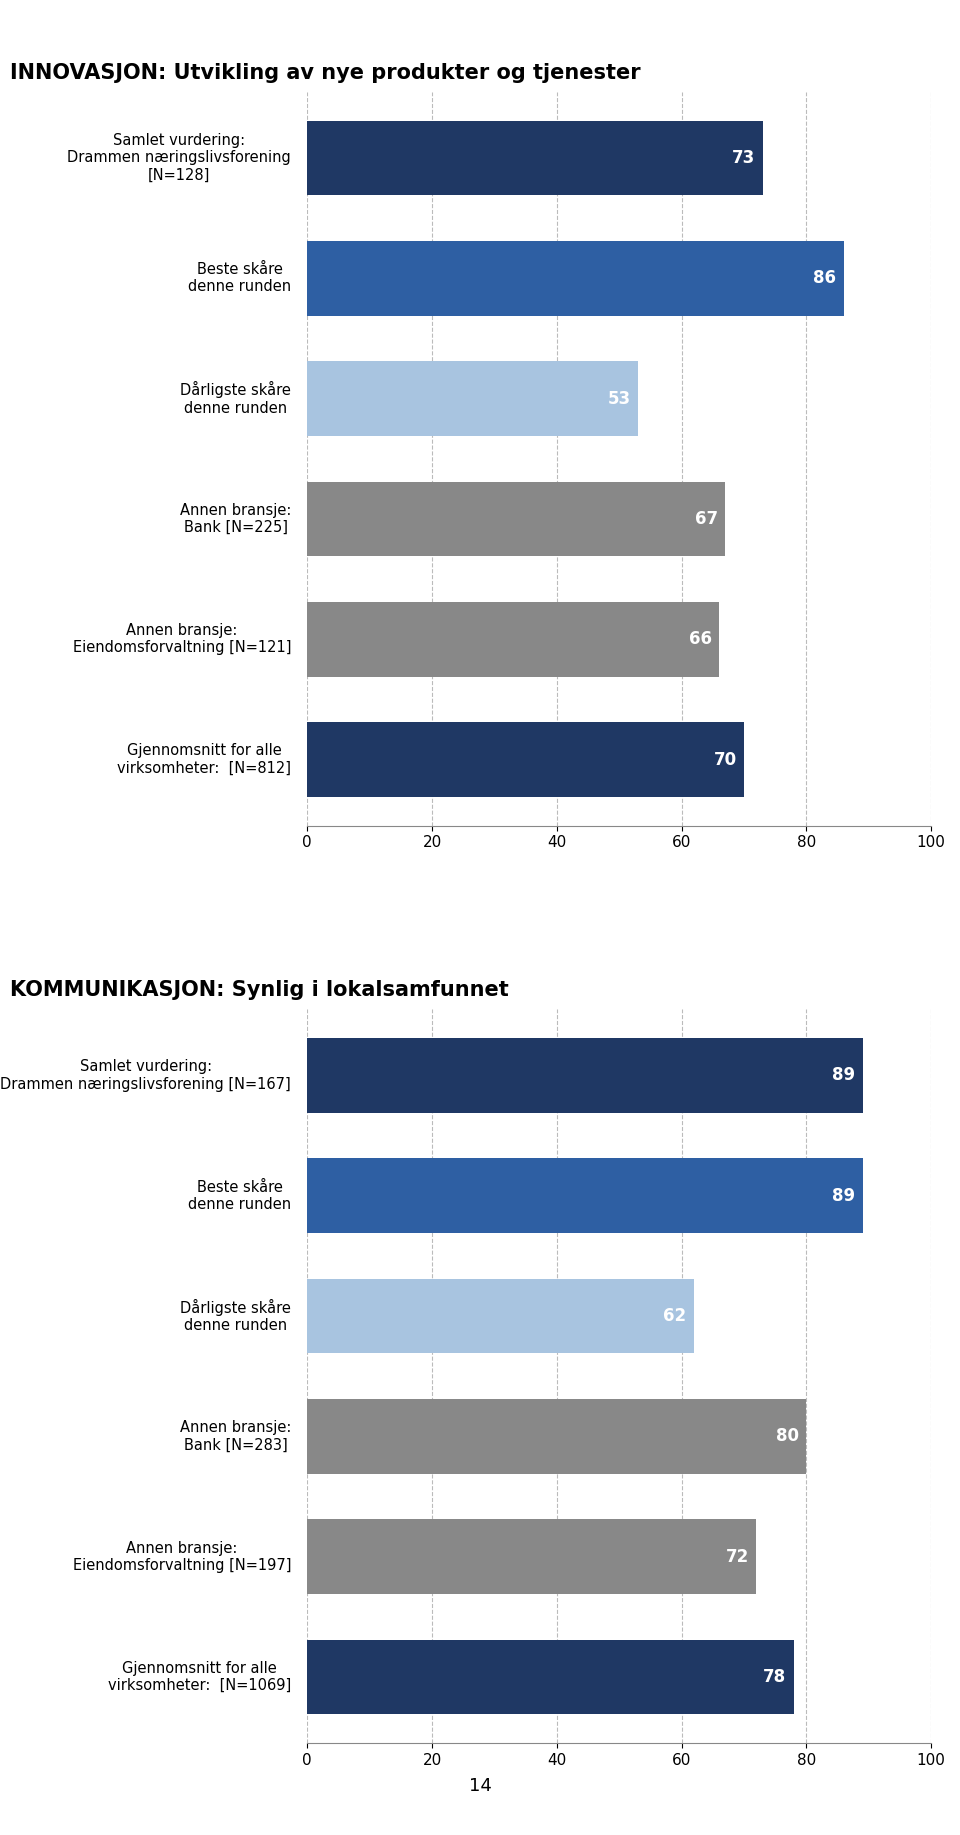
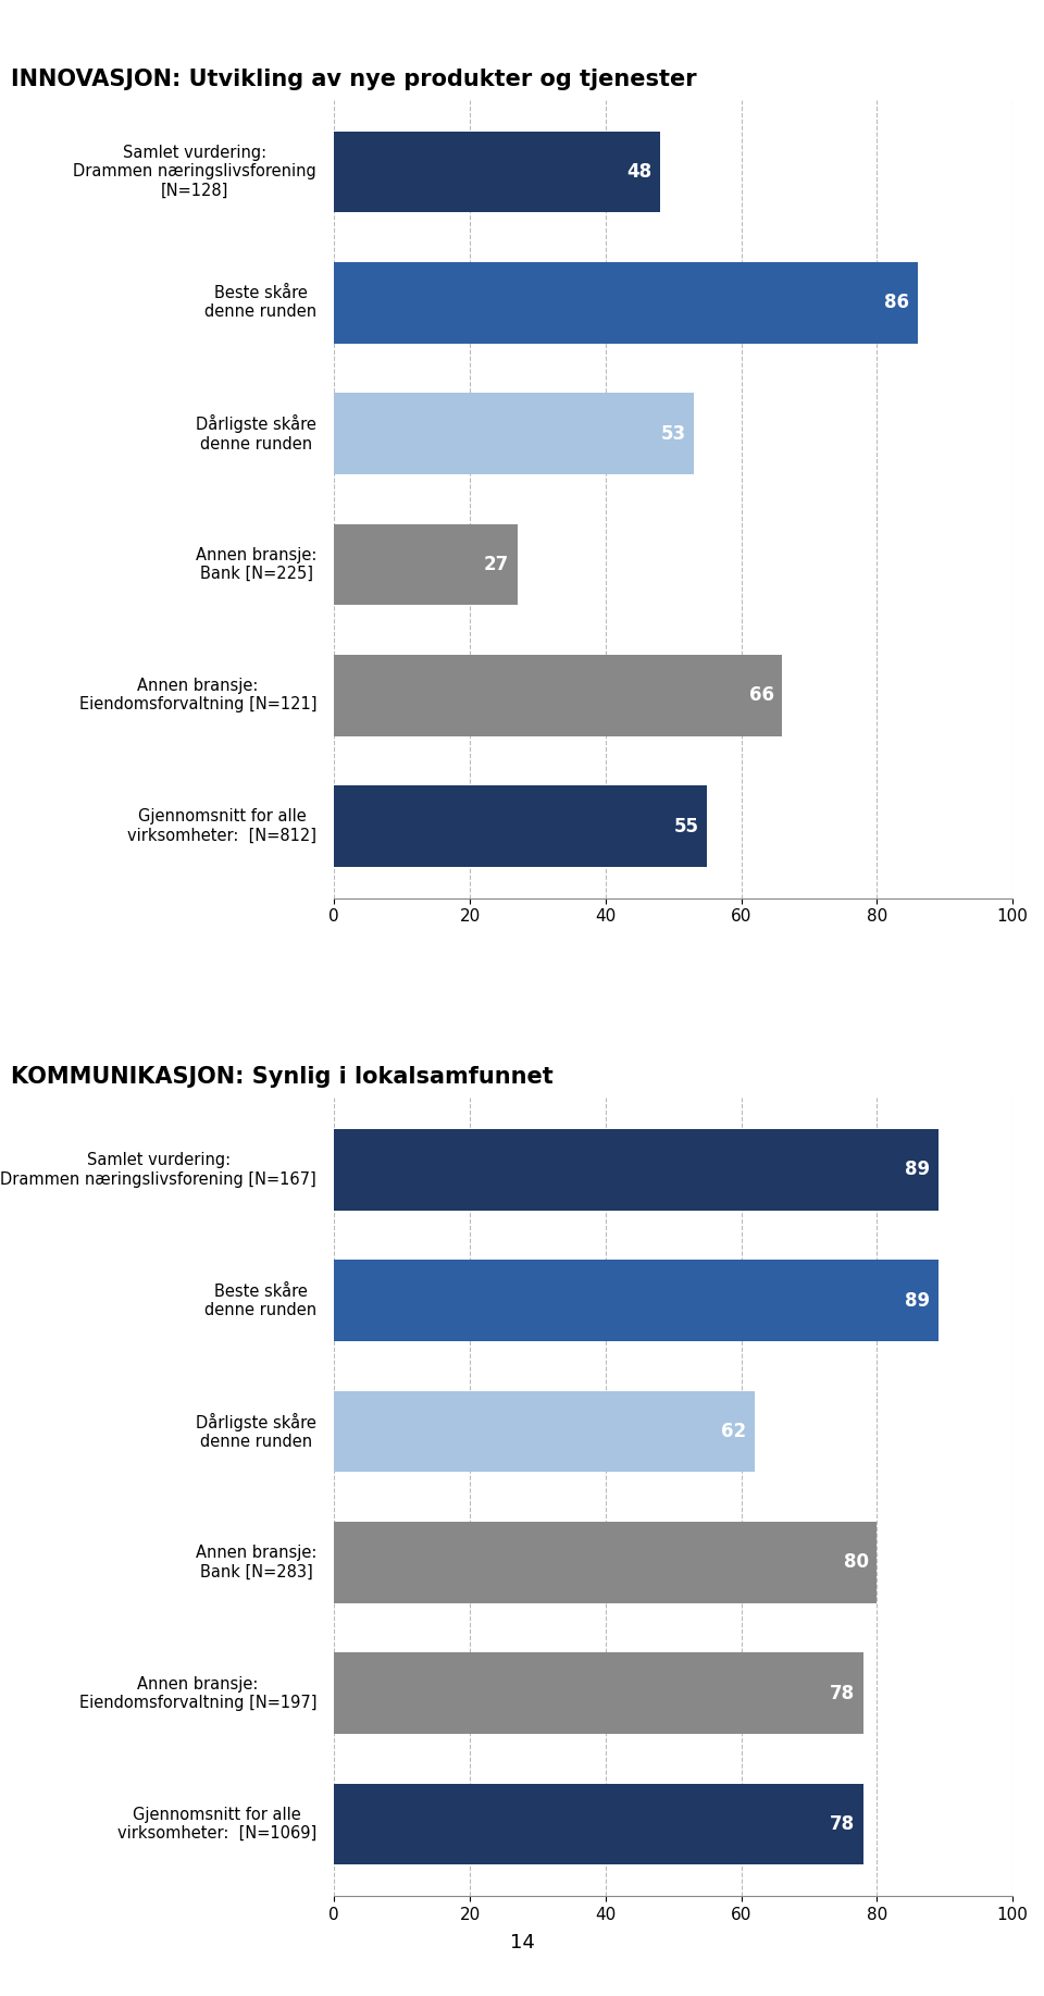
Samlet vurdering: Drammen næringslivsforening [N=128]: 73 -> 48
Annen bransje: Bank [N=225]: 67 -> 27
Gjennomsnitt for alle virksomheter: [N=812]: 70 -> 55
Annen bransje: Eiendomsforvaltning [N=197]: 72 -> 78
